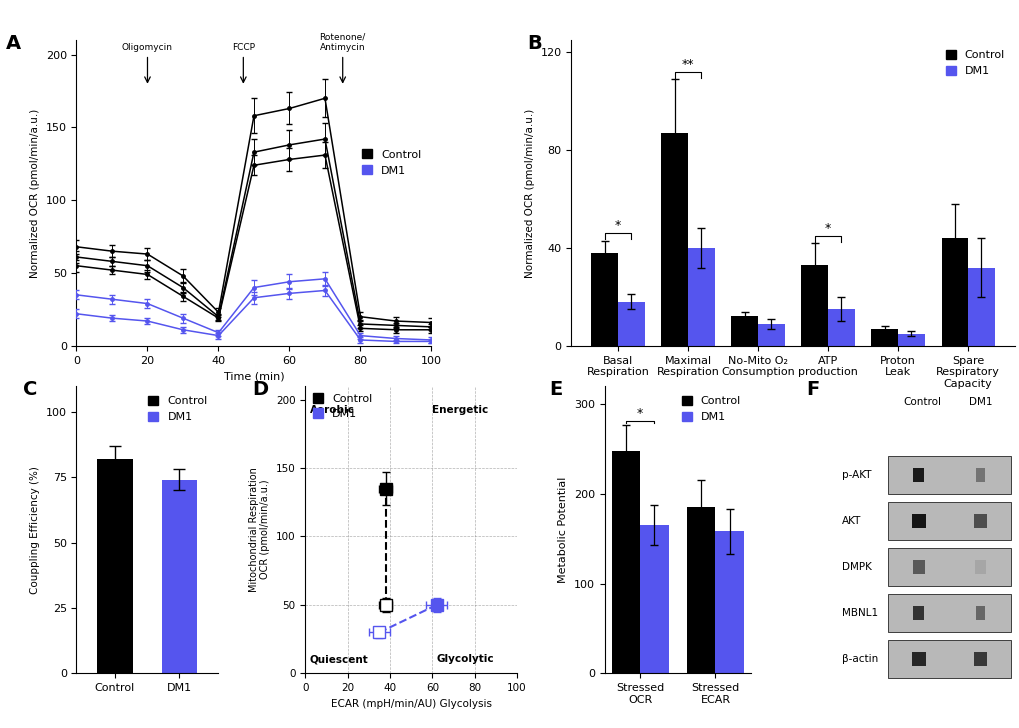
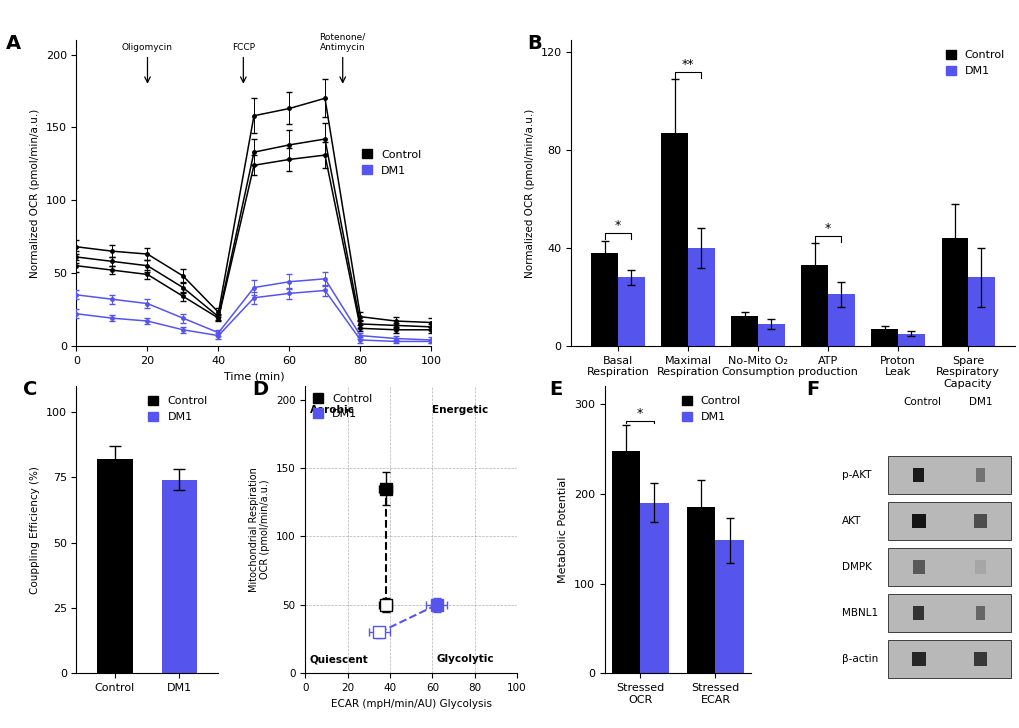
DM1/Basal Respiration: 18 -> 28
DM1/ATP production: 15 -> 21
DM1/Spare Respiratory Capacity: 32 -> 28
DM1/Stressed OCR: 165 -> 190
DM1/Stressed ECAR: 158 -> 148
